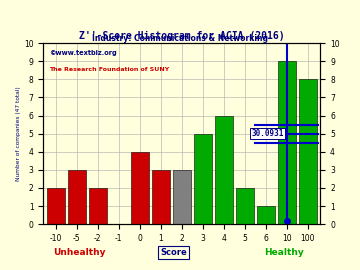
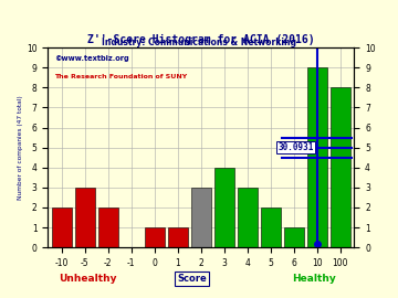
0: 4 -> 1
1: 3 -> 1
3: 5 -> 4
4: 6 -> 3
